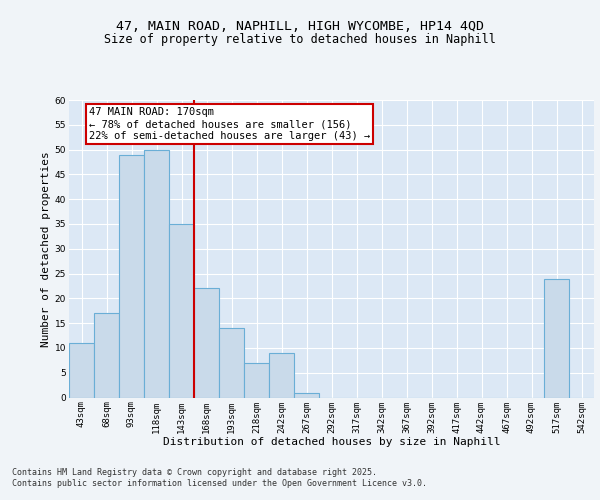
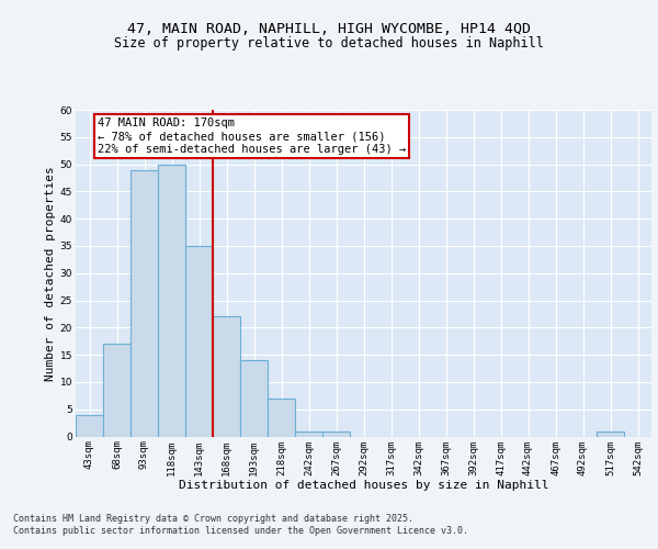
43sqm: 11 -> 4
242sqm: 9 -> 1
517sqm: 24 -> 1
